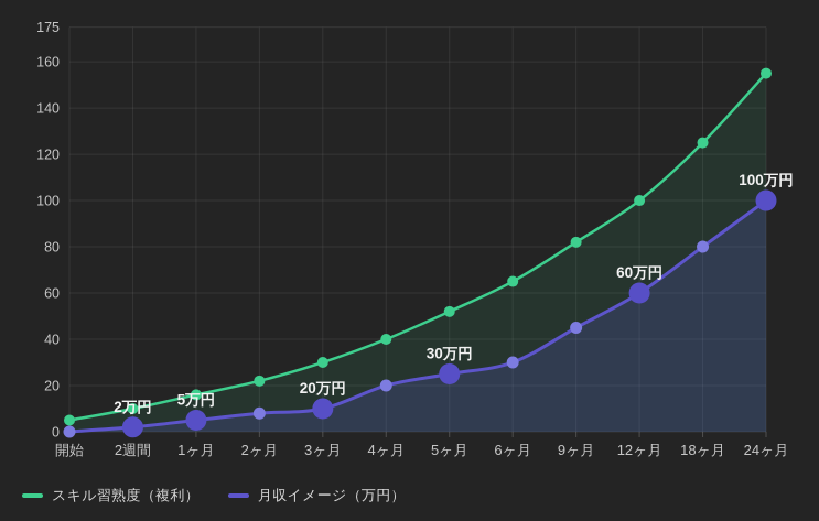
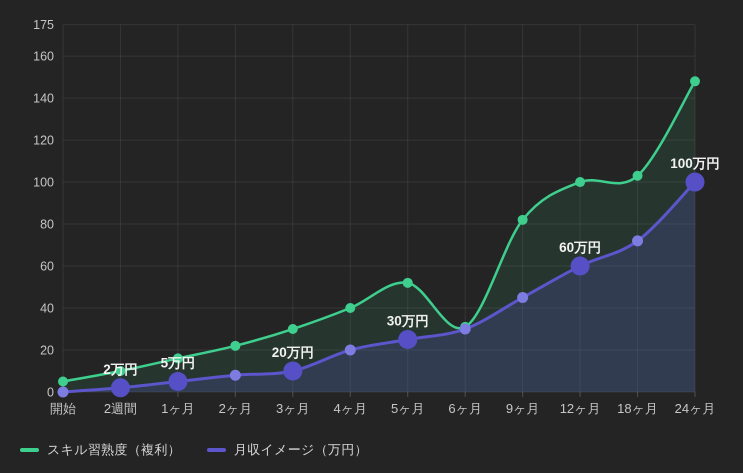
スキル習熟度（複利）/6ヶ月: 65 -> 31
スキル習熟度（複利）/18ヶ月: 125 -> 103
月収イメージ（万円）/18ヶ月: 80 -> 72
スキル習熟度（複利）/24ヶ月: 155 -> 148
